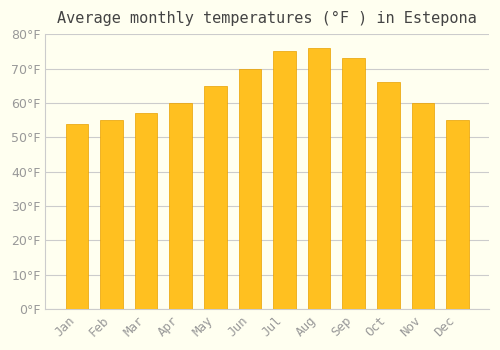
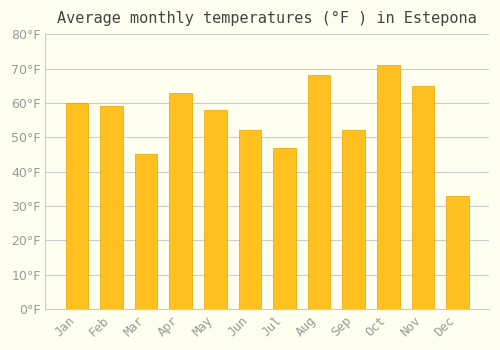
Jan: 54°F -> 60°F
Feb: 55°F -> 59°F
Mar: 57°F -> 45°F
Apr: 60°F -> 63°F
May: 65°F -> 58°F
Jun: 70°F -> 52°F
Jul: 75°F -> 47°F
Aug: 76°F -> 68°F
Sep: 73°F -> 52°F
Oct: 66°F -> 71°F
Nov: 60°F -> 65°F
Dec: 55°F -> 33°F
